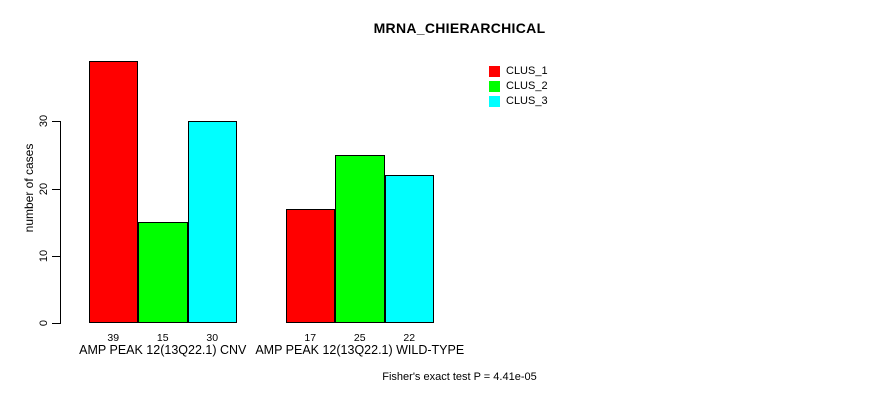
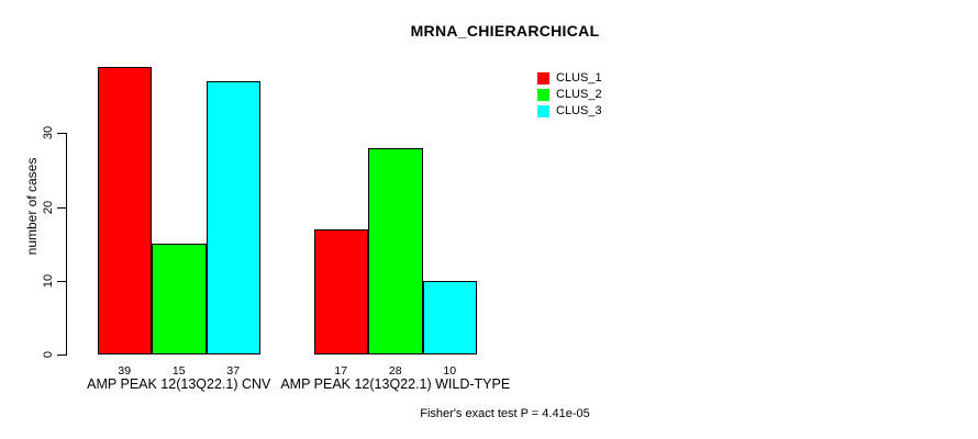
CLUS_3/AMP PEAK 12(13Q22.1) CNV: 30 -> 37
CLUS_2/AMP PEAK 12(13Q22.1) WILD-TYPE: 25 -> 28
CLUS_3/AMP PEAK 12(13Q22.1) WILD-TYPE: 22 -> 10
